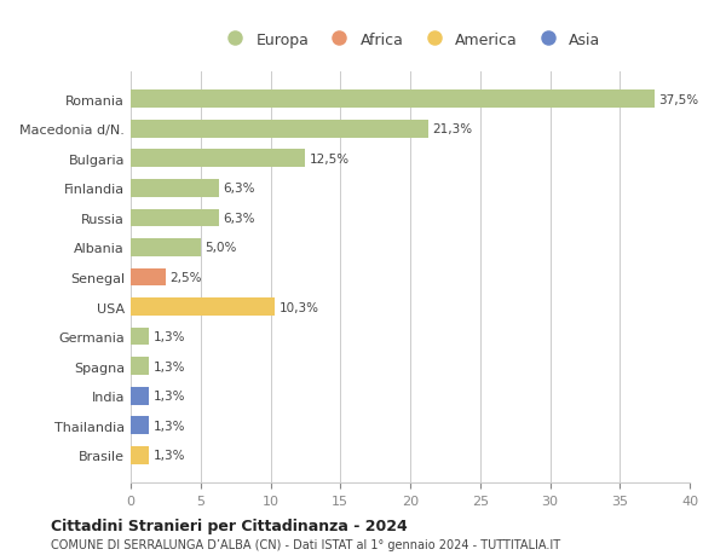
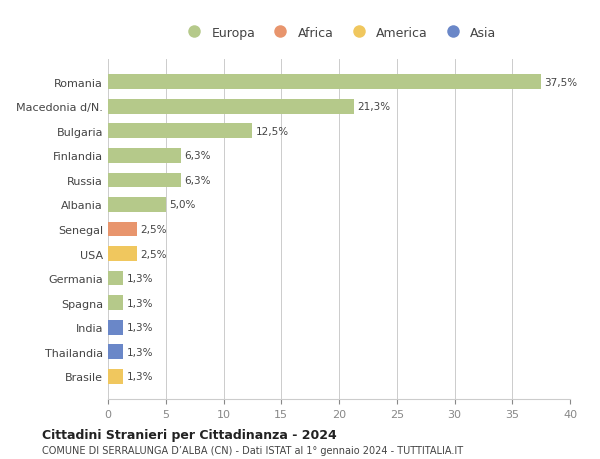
USA: 10,3% -> 2,5%
